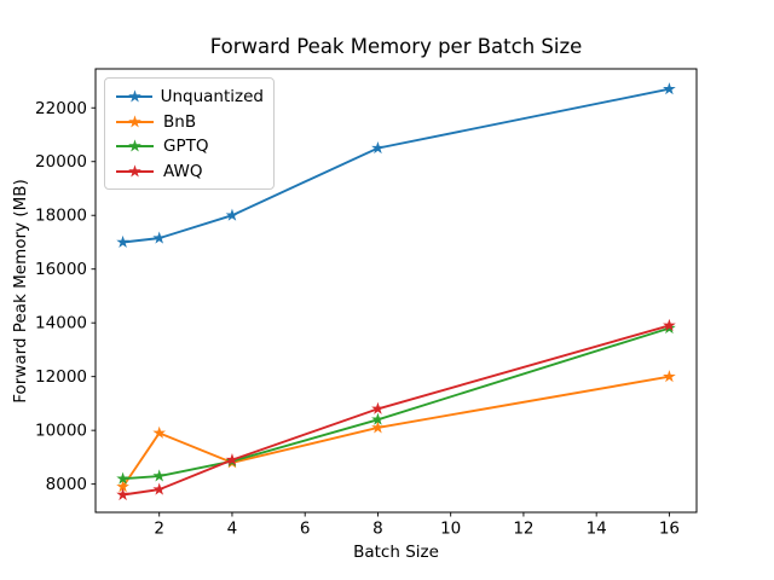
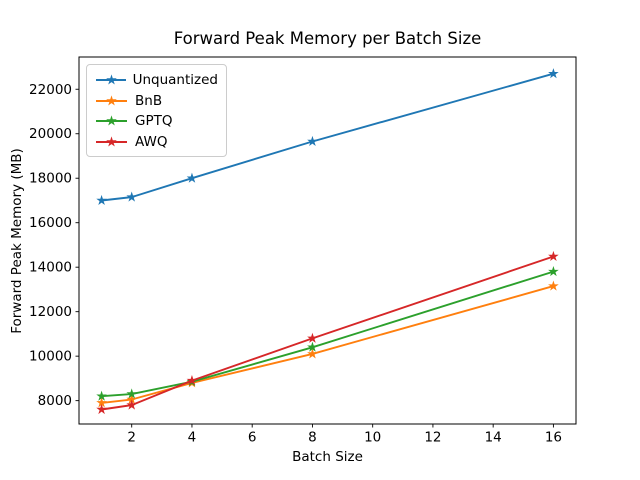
BnB/2: 9900 -> 8000
Unquantized/8: 20500 -> 19600
BnB/16: 12000 -> 13200
AWQ/16: 13900 -> 14500
